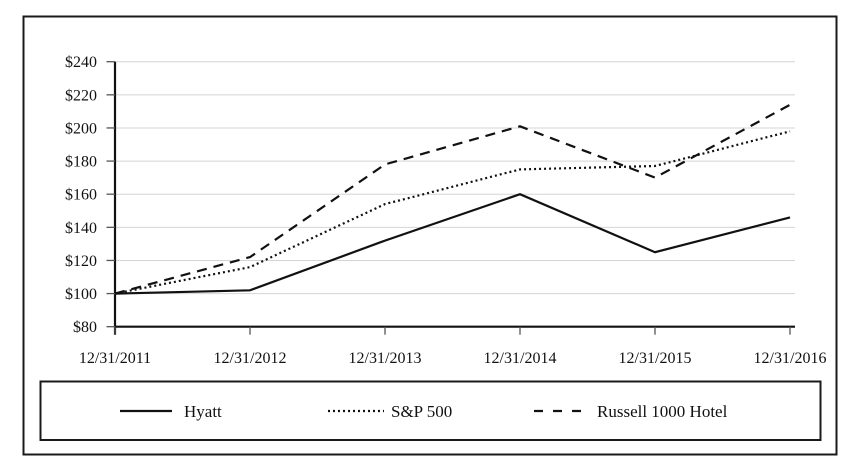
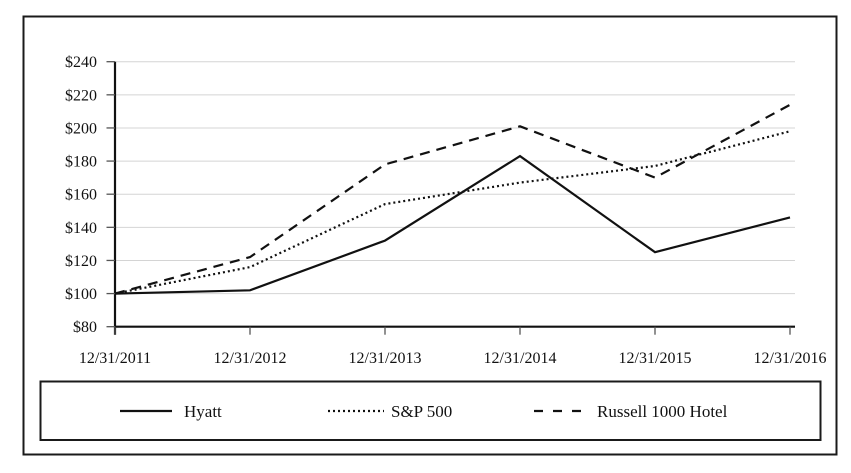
Hyatt/12/31/2014: $160 -> $183
S&P 500/12/31/2014: $175 -> $167
